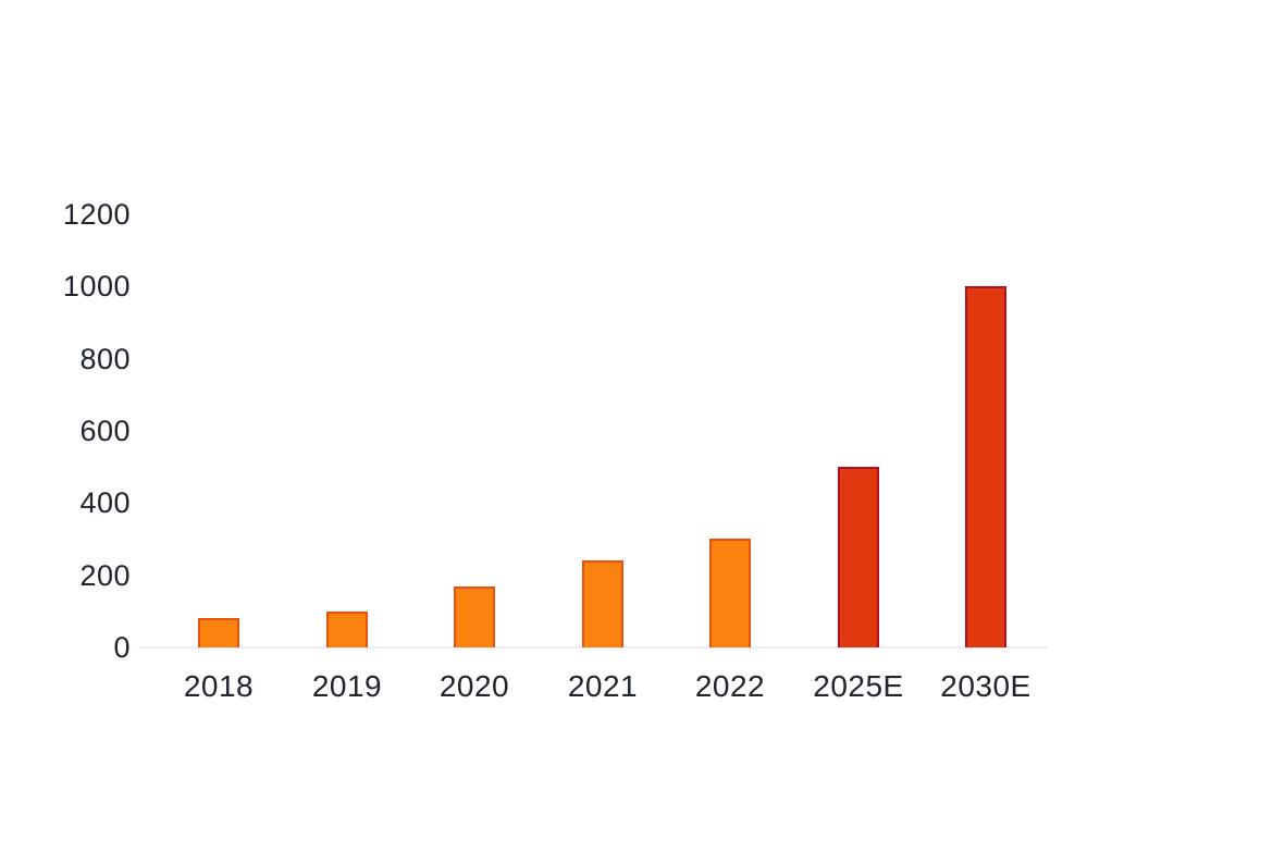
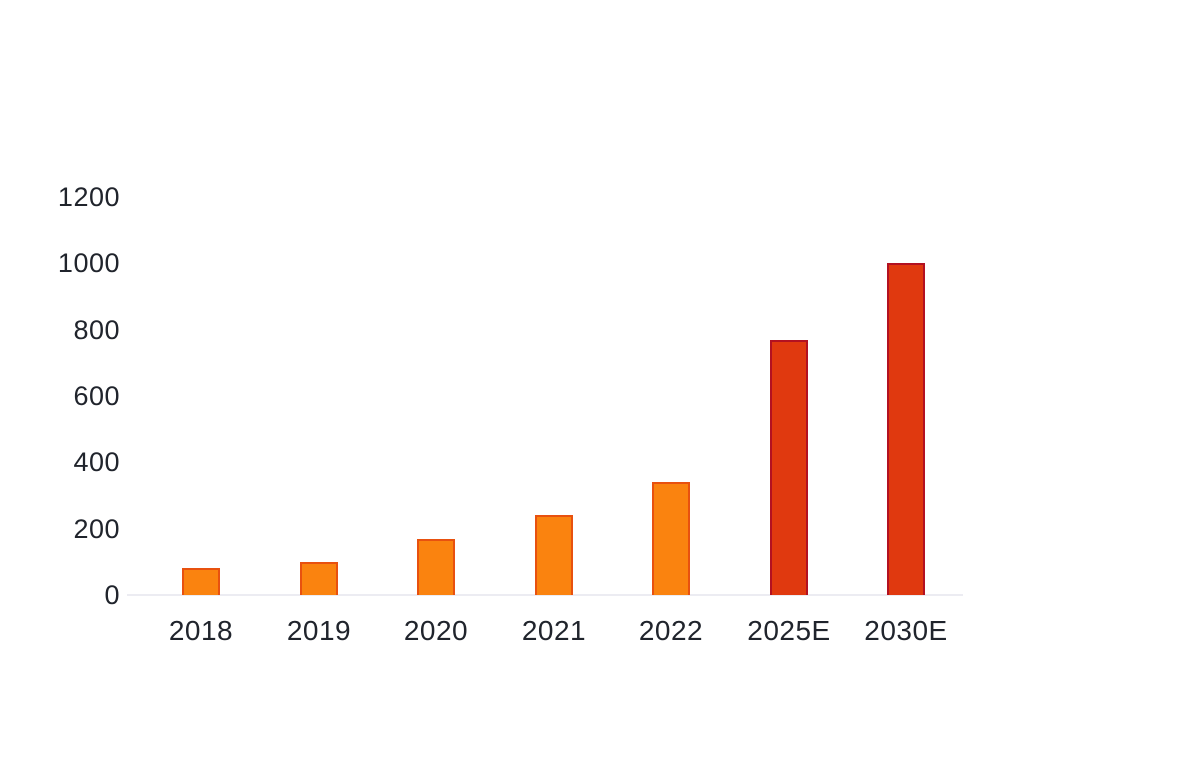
2022: 300 -> 340
2025E: 500 -> 770
